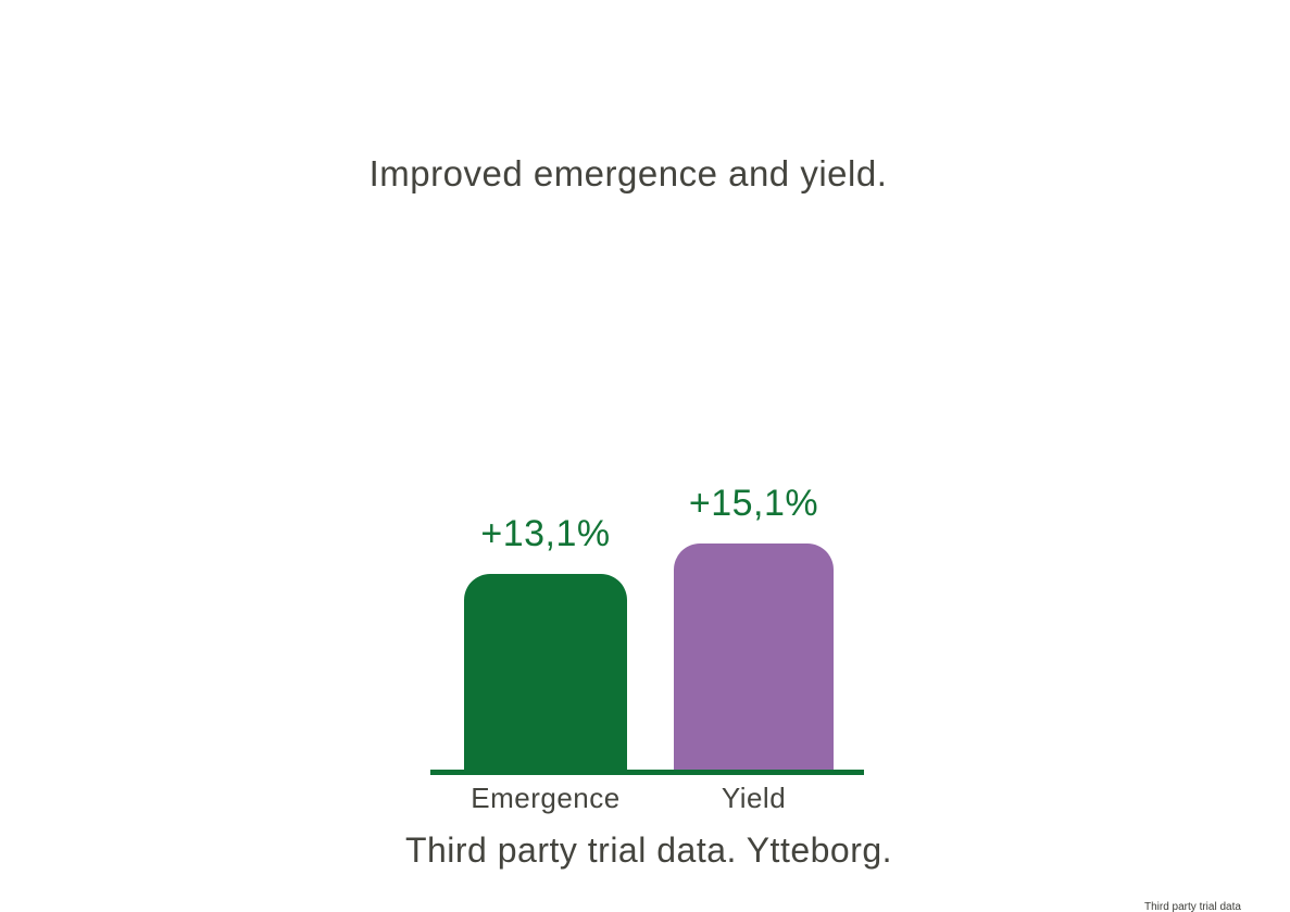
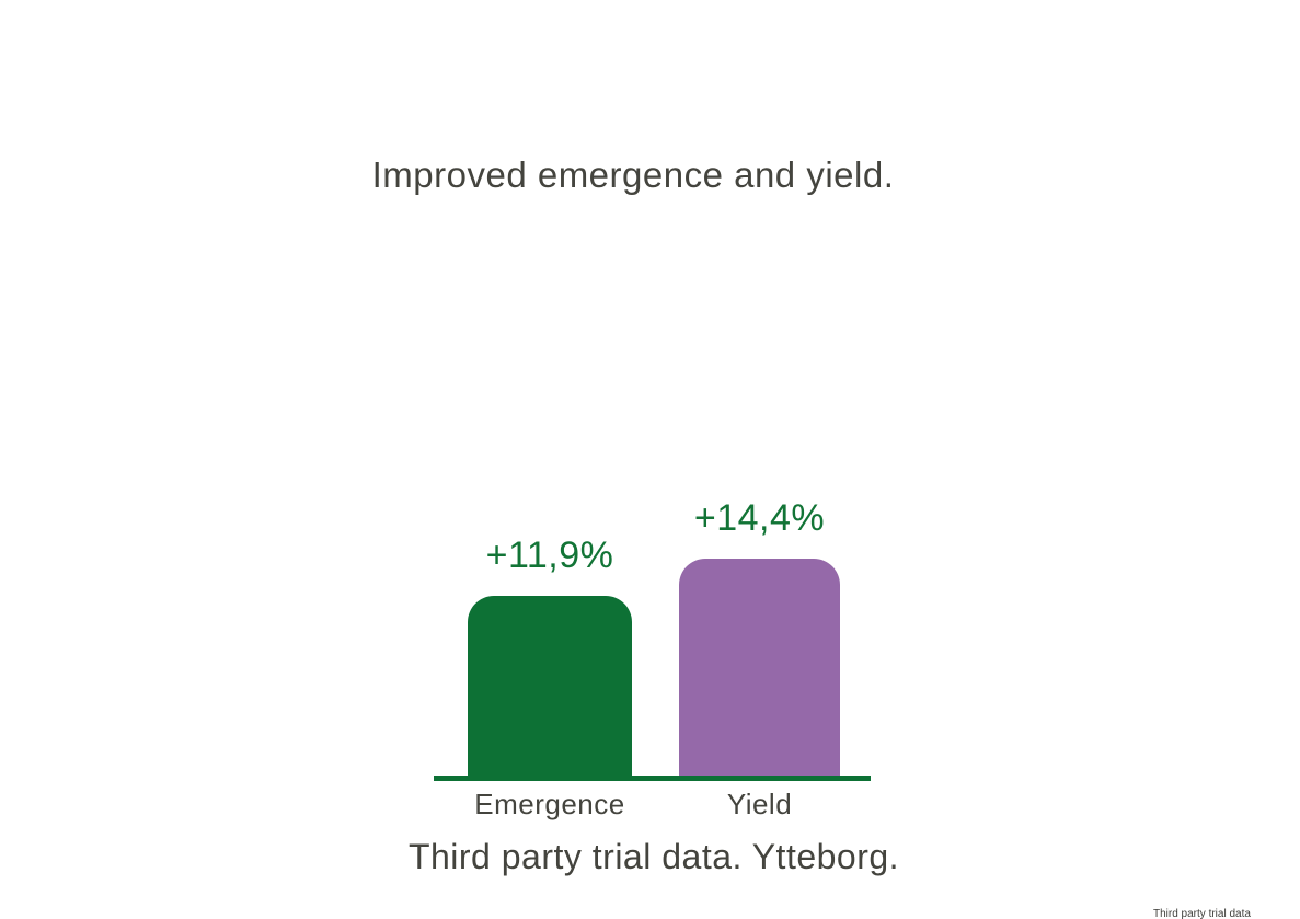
Emergence: +13,1% -> +11,9%
Yield: +15,1% -> +14,4%
